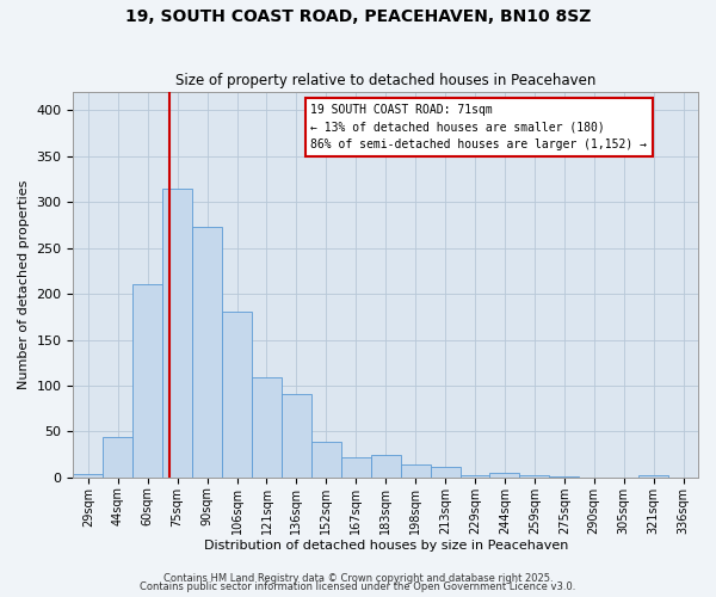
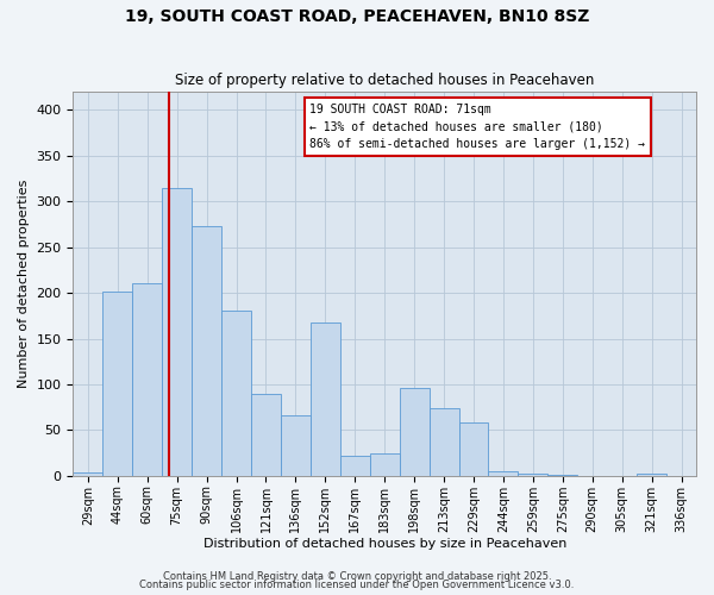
44sqm: 44 -> 202
121sqm: 109 -> 90
136sqm: 91 -> 66
152sqm: 39 -> 168
198sqm: 14 -> 96
213sqm: 11 -> 74
229sqm: 3 -> 58
